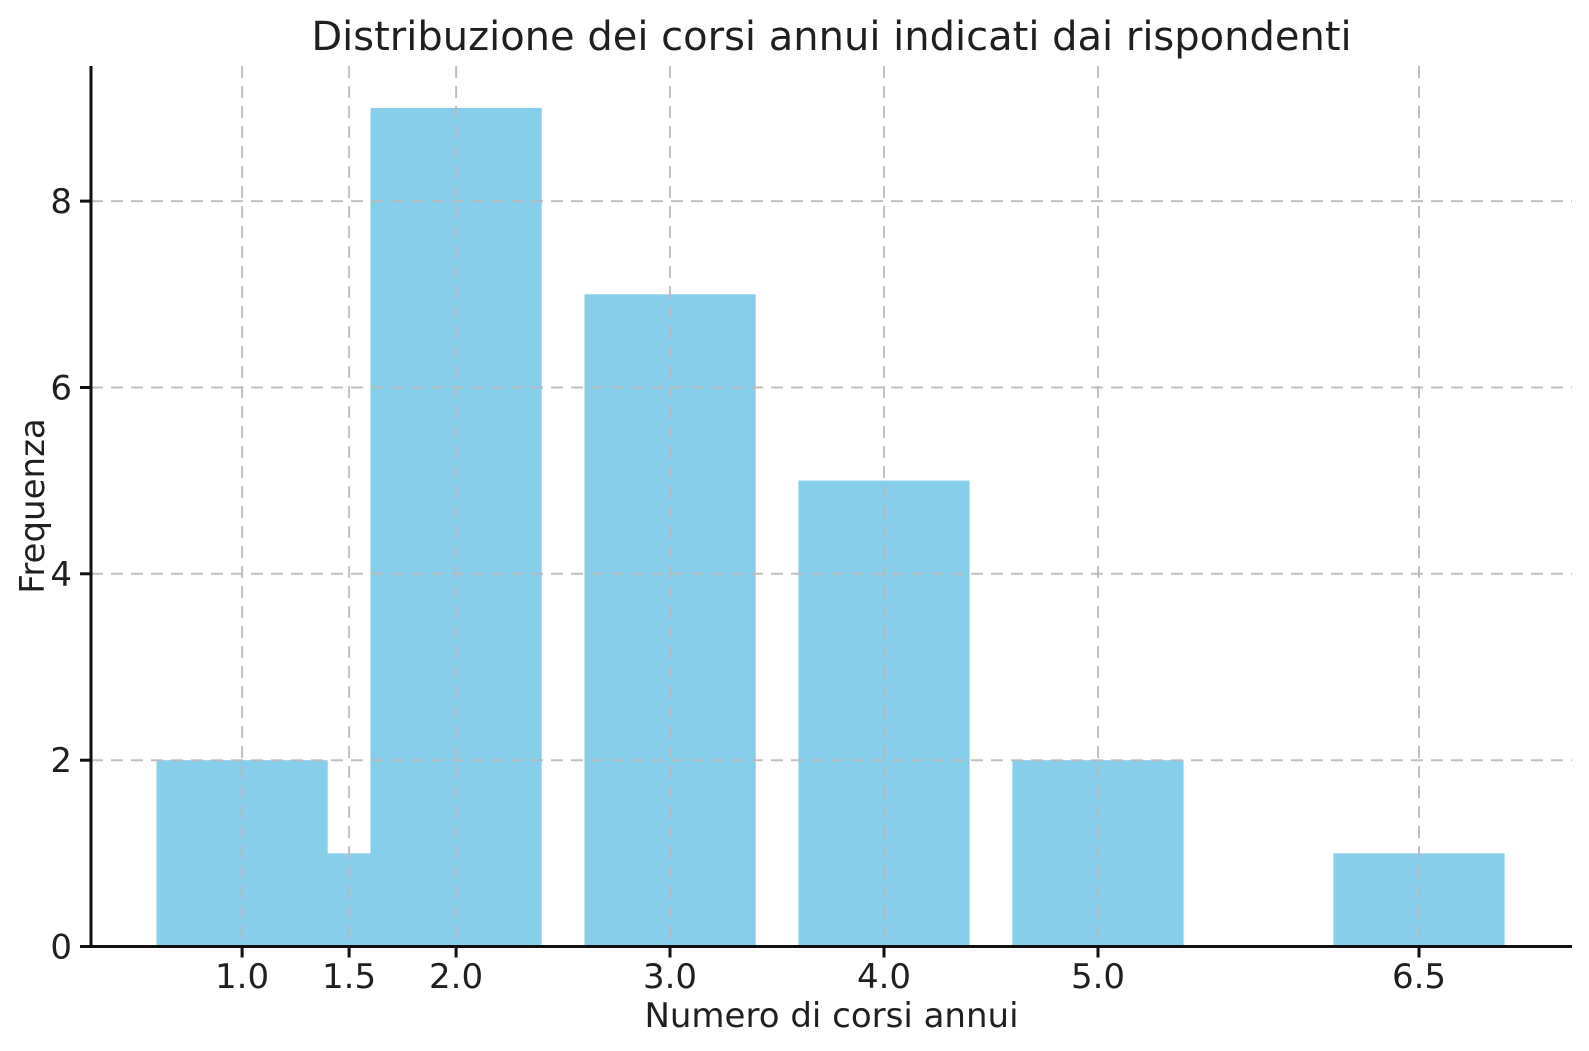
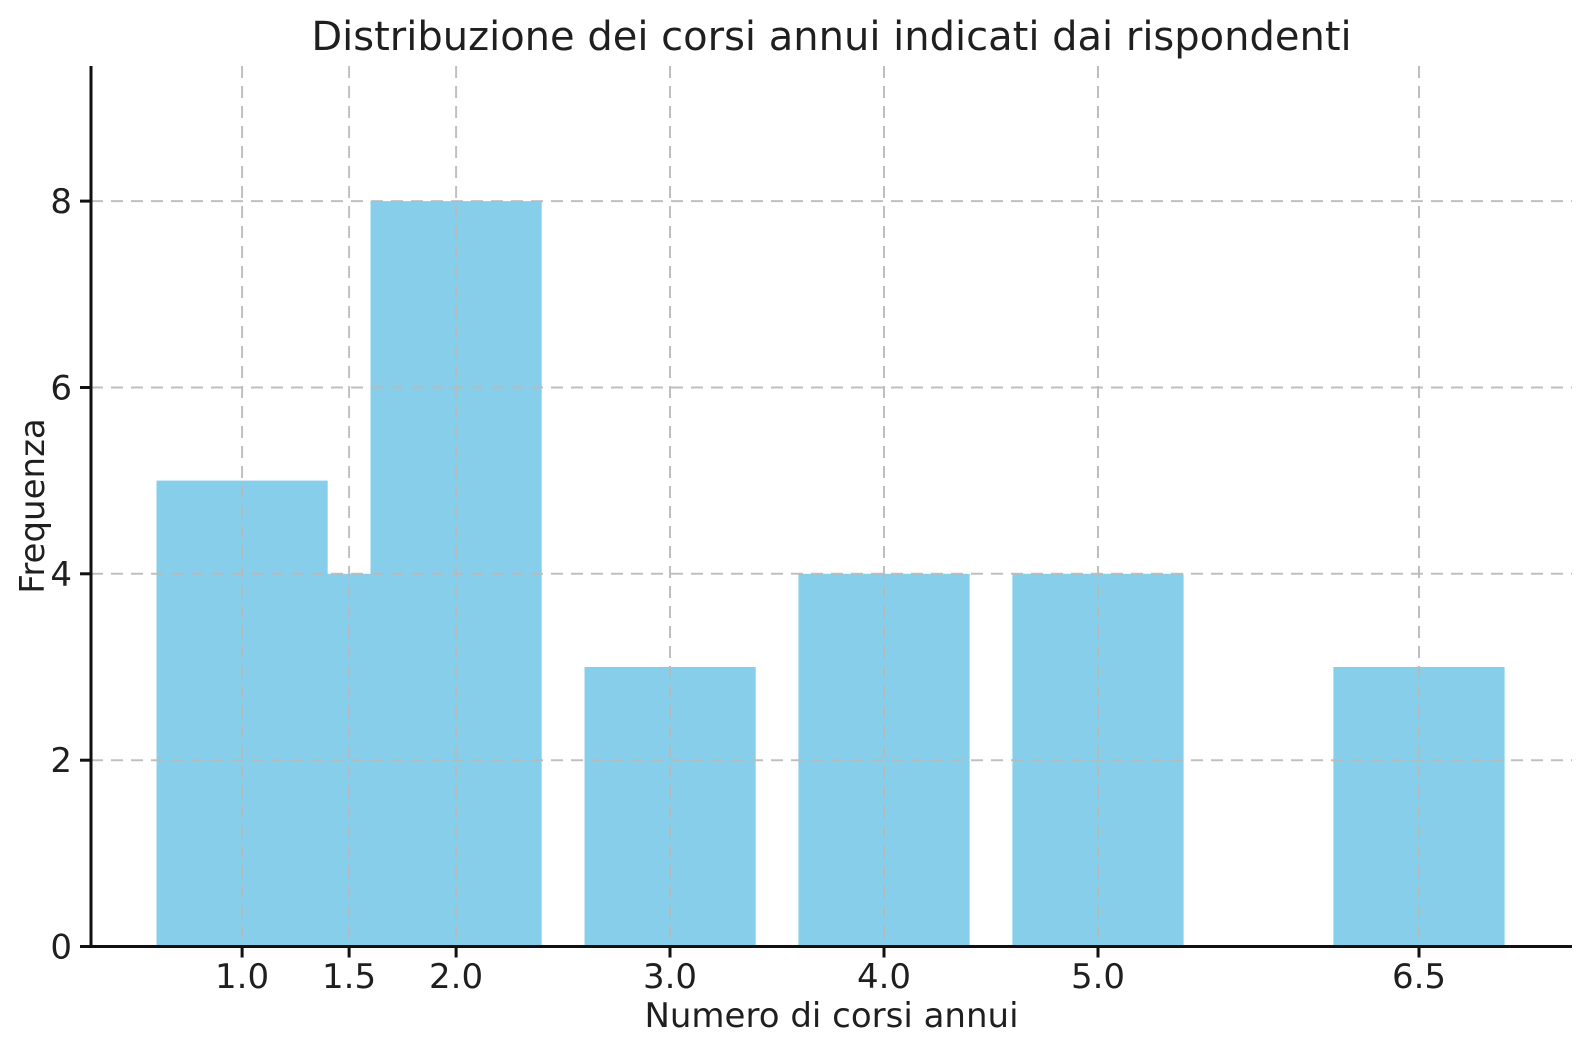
1.0: 2 -> 5
1.5: 1 -> 4
2.0: 9 -> 8
3.0: 7 -> 3
4.0: 5 -> 4
5.0: 2 -> 4
6.5: 1 -> 3
